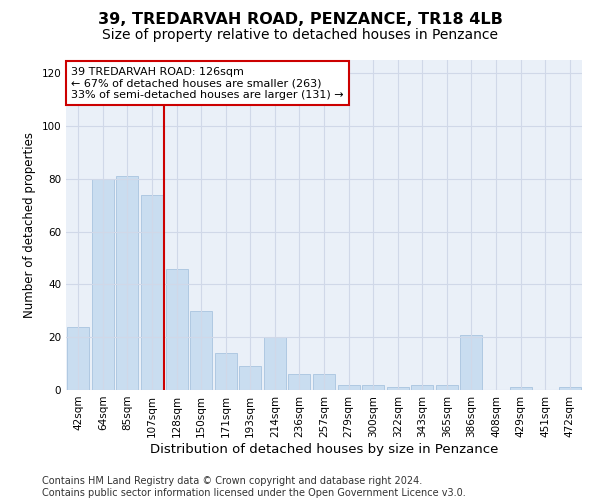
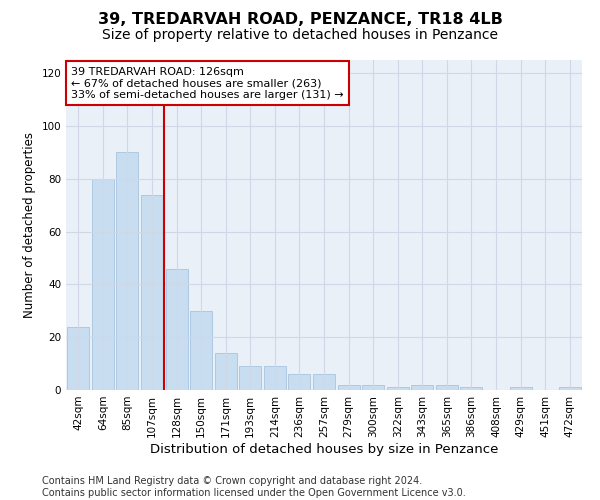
85sqm: 81 -> 90
214sqm: 20 -> 9
386sqm: 21 -> 1
